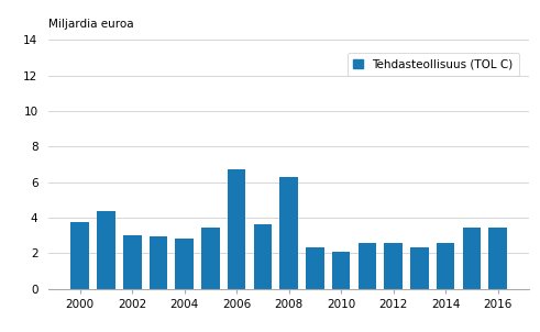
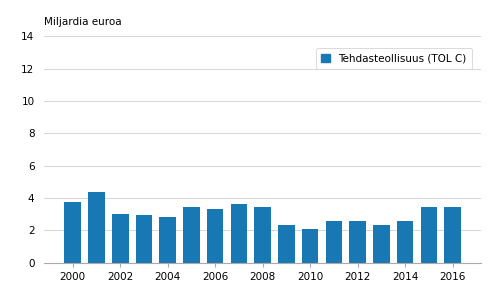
2006: 6.7 -> 3.3
2008: 6.3 -> 3.5
